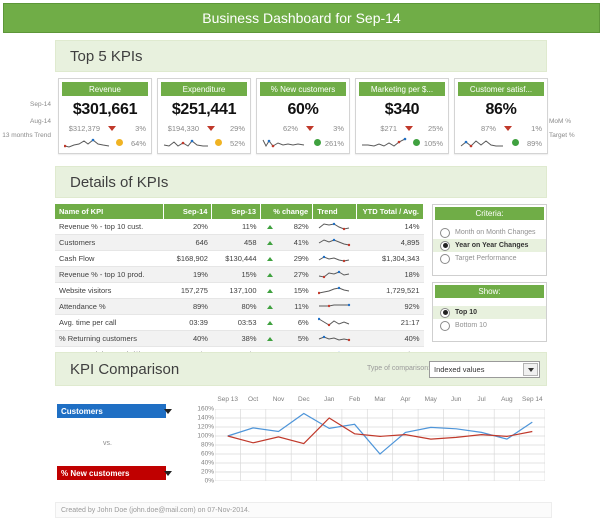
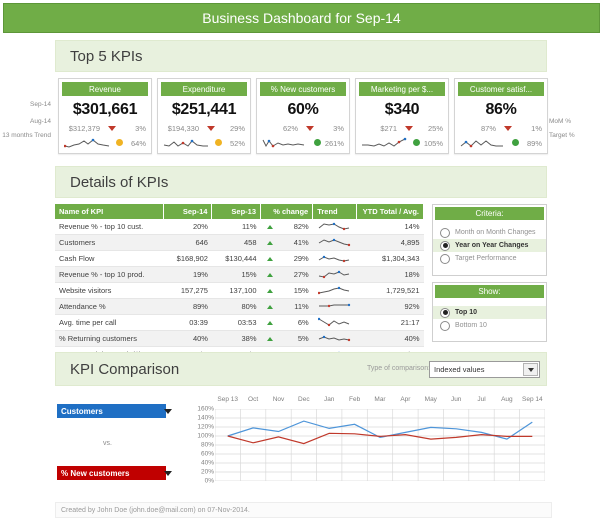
Customers/Dec: 150% -> 130%
% New customers/Jan: 140% -> 110%
Customers/Mar: 60% -> 100%
% New customers/Sep 14: 110% -> 100%
